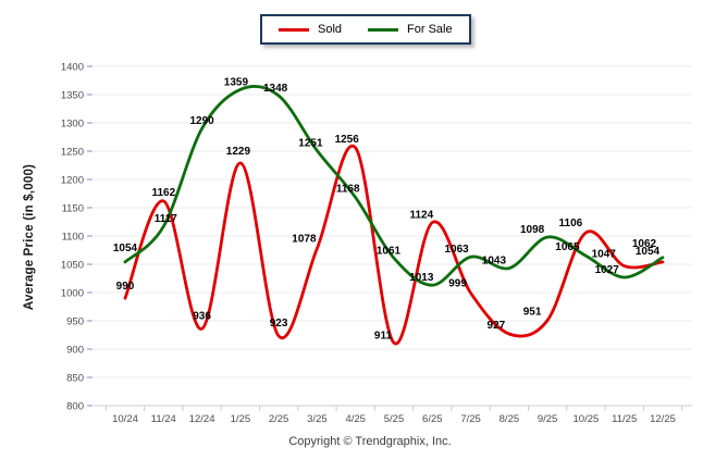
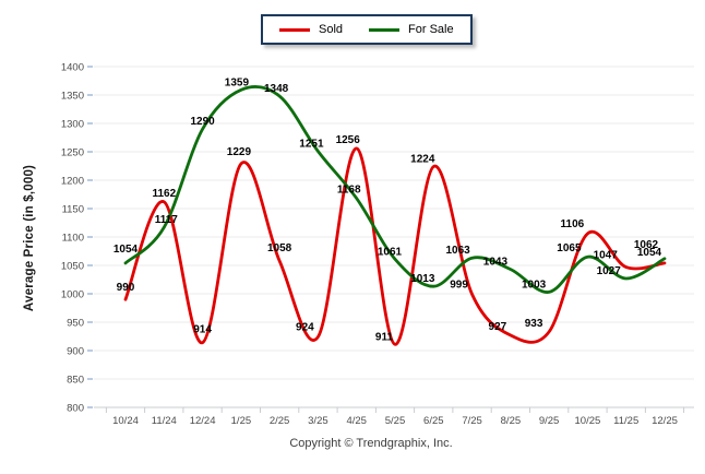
Sold/12/24: 936 -> 914
Sold/2/25: 923 -> 1058
Sold/3/25: 1078 -> 924
Sold/6/25: 1124 -> 1224
Sold/9/25: 951 -> 933
For Sale/9/25: 1098 -> 1003
